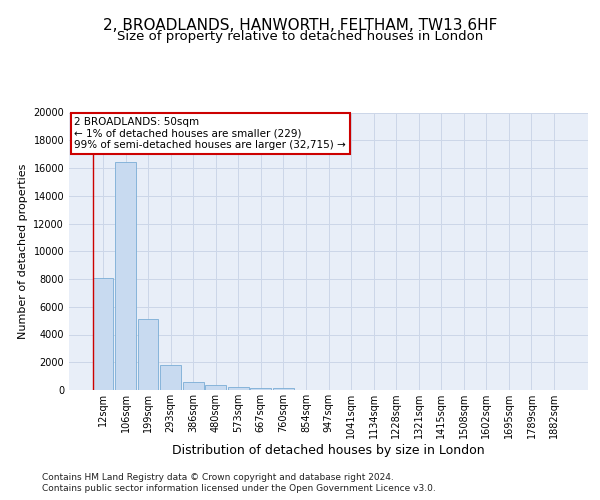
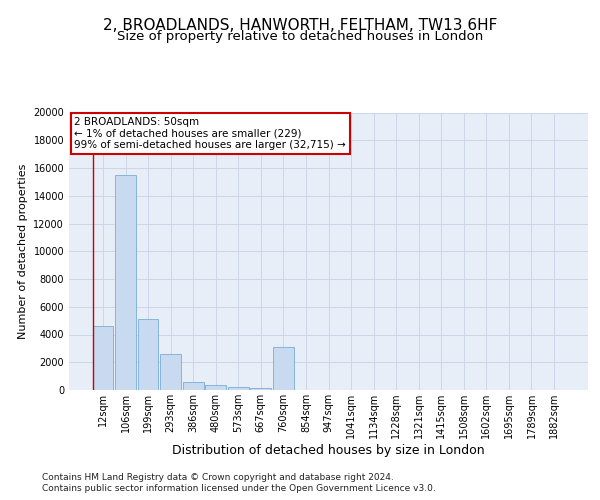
12sqm: 8000 -> 4600
106sqm: 16400 -> 15500
293sqm: 1800 -> 2600
760sqm: 100 -> 3100
